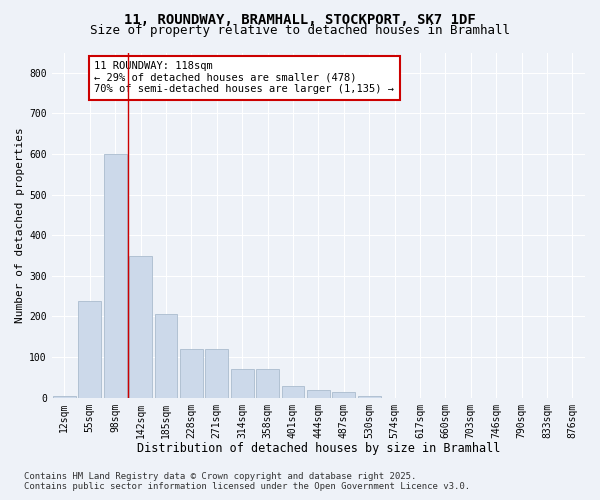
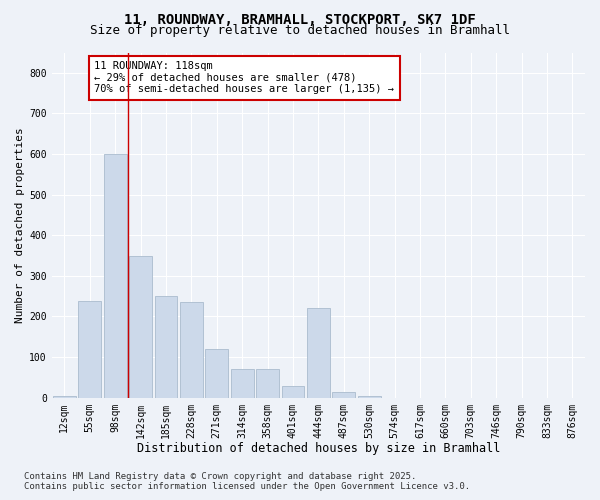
185sqm: 205 -> 250
228sqm: 120 -> 235
444sqm: 20 -> 220
